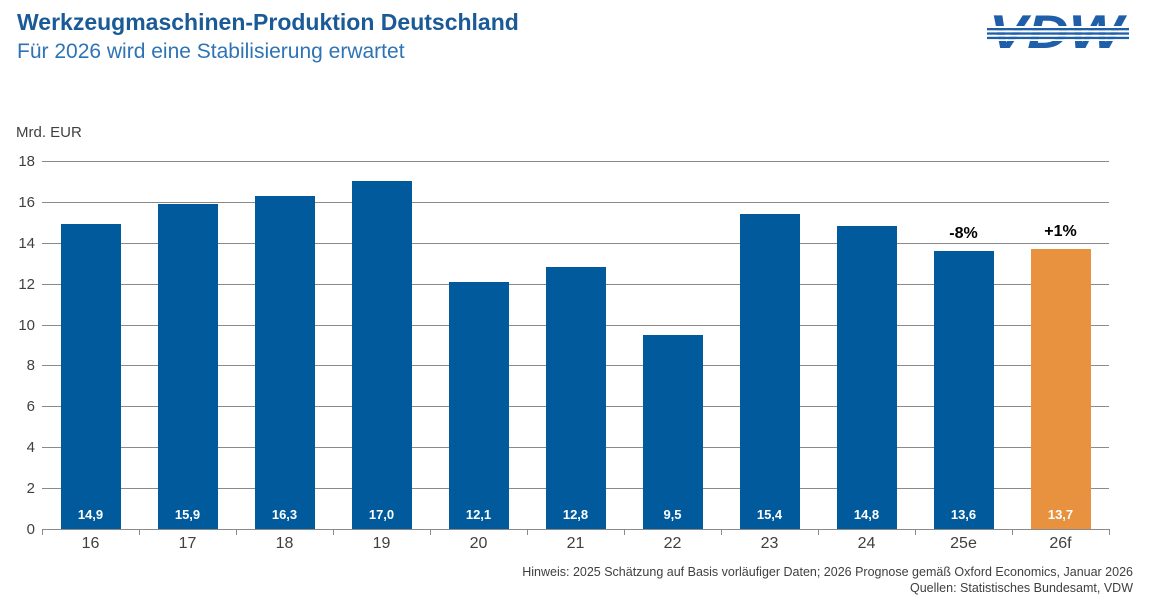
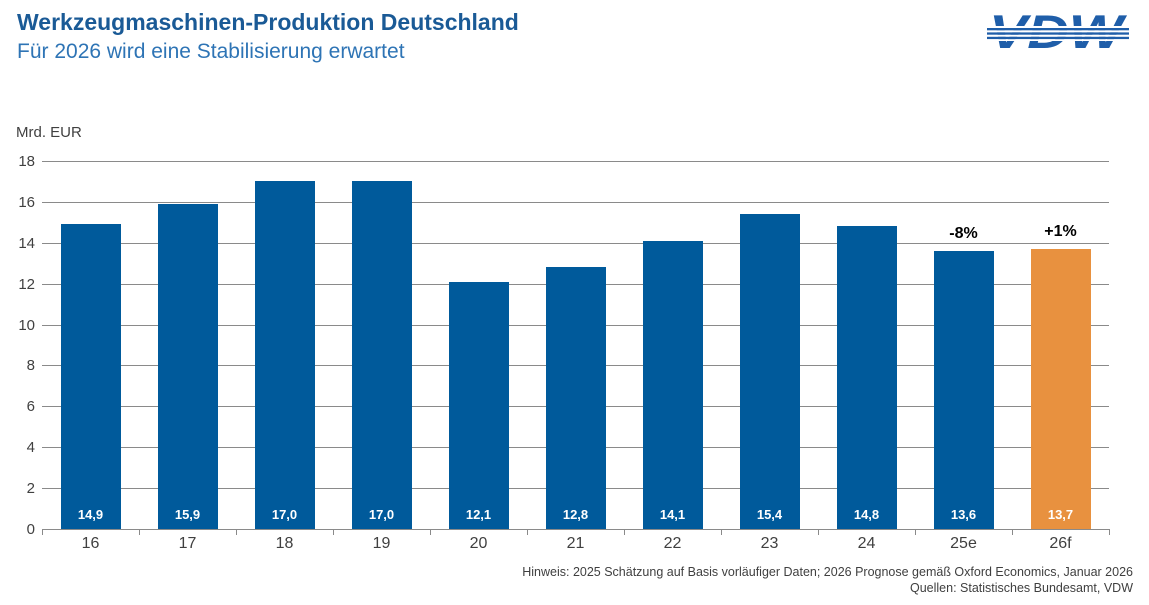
18: 16,3 -> 17,0
22: 9,5 -> 14,1
